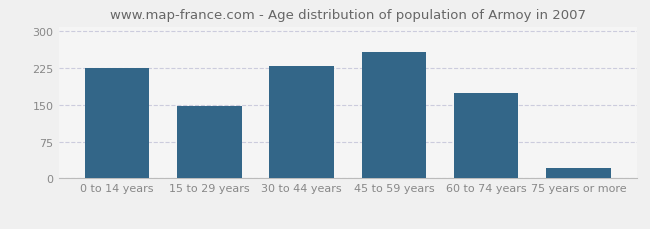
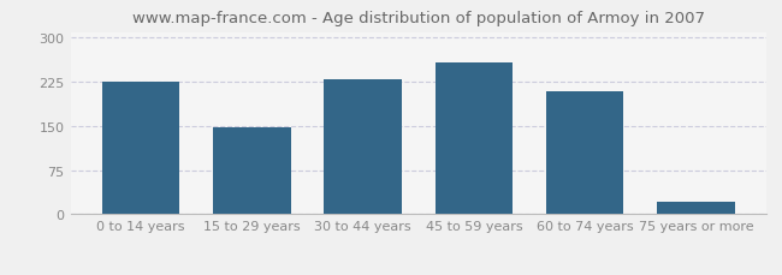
60 to 74 years: 175 -> 210
